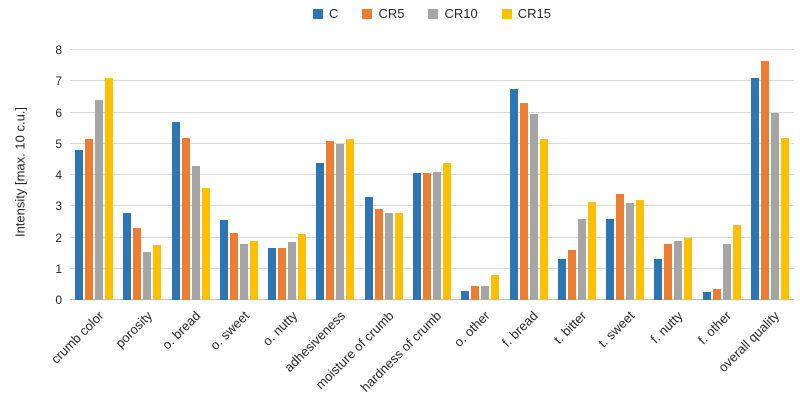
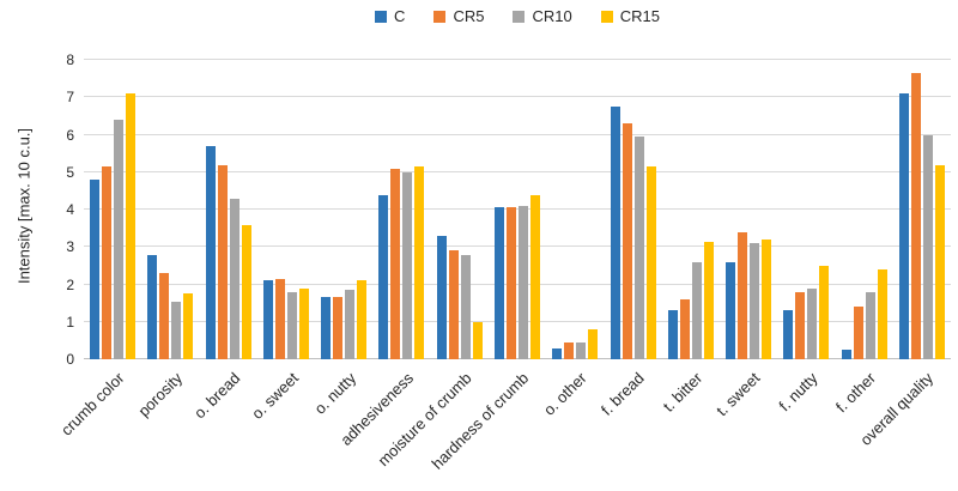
C/o. sweet: 2.5 -> 2.1
CR15/moisture of crumb: 2.8 -> 1.0
CR15/f. nutty: 2.0 -> 2.5
CR5/f. other: 0.3 -> 1.4
